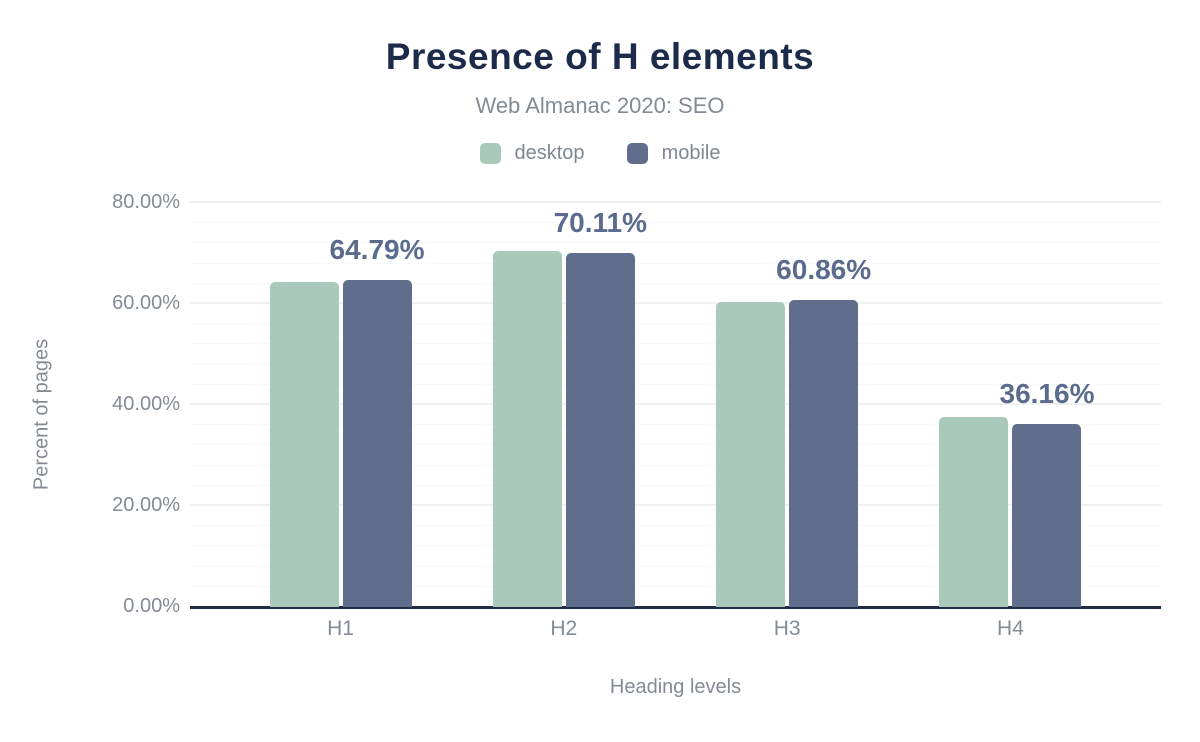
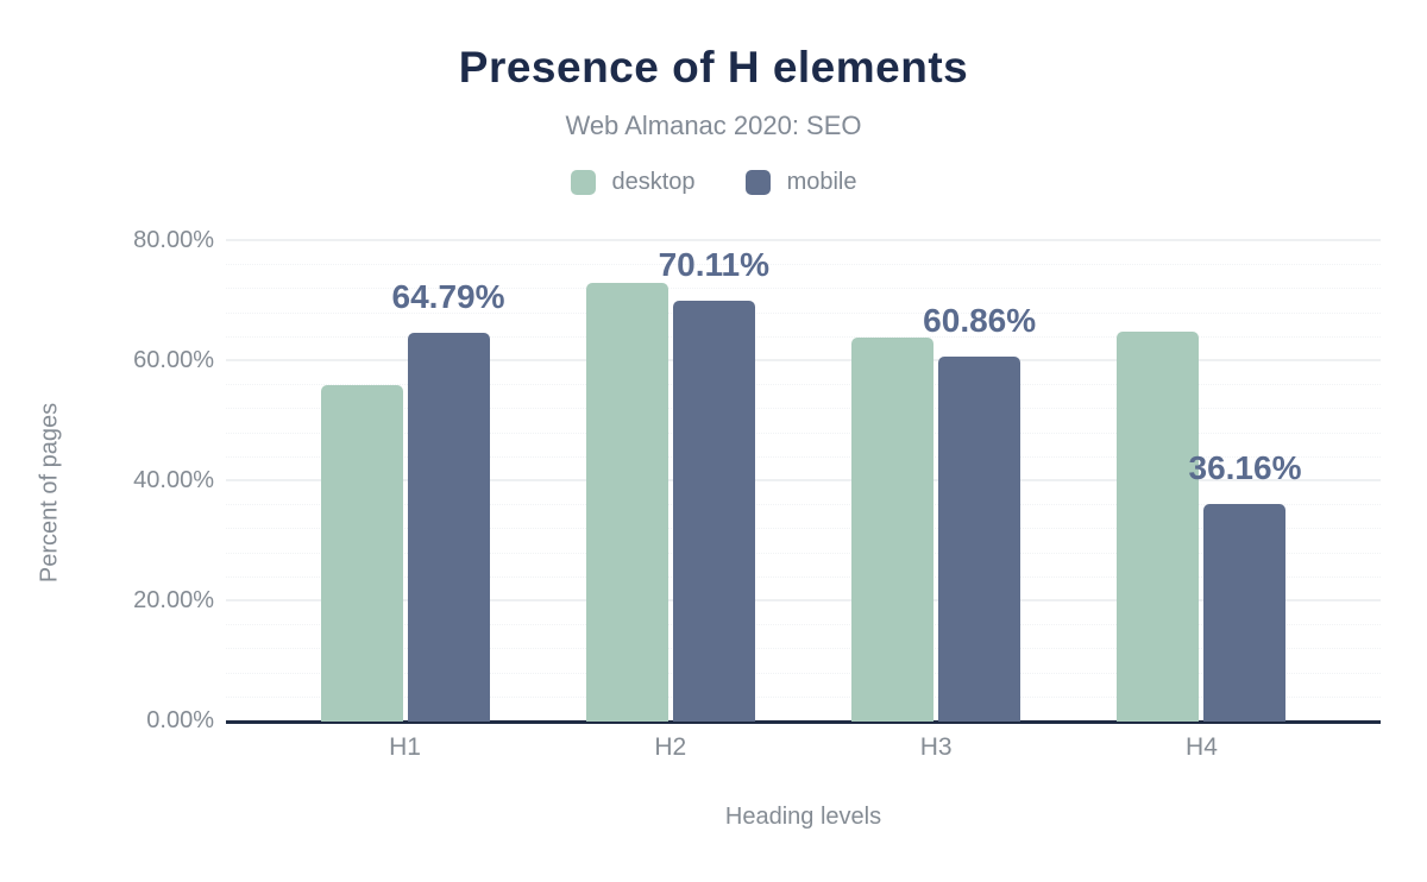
desktop/H1: 64% -> 56%
desktop/H2: 70% -> 73%
desktop/H3: 60% -> 64%
desktop/H4: 38% -> 65%
